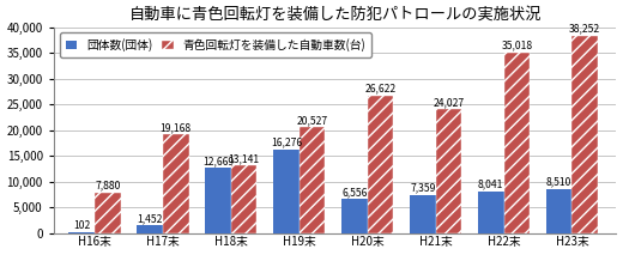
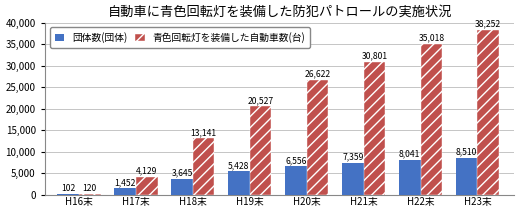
青色回転灯を装備した自動車数(台)/H16末: 7,880 -> 120
青色回転灯を装備した自動車数(台)/H17末: 19,168 -> 4,129
団体数(団体)/H18末: 12,669 -> 3,645
団体数(団体)/H19末: 16,276 -> 5,428
青色回転灯を装備した自動車数(台)/H21末: 24,027 -> 30,801
